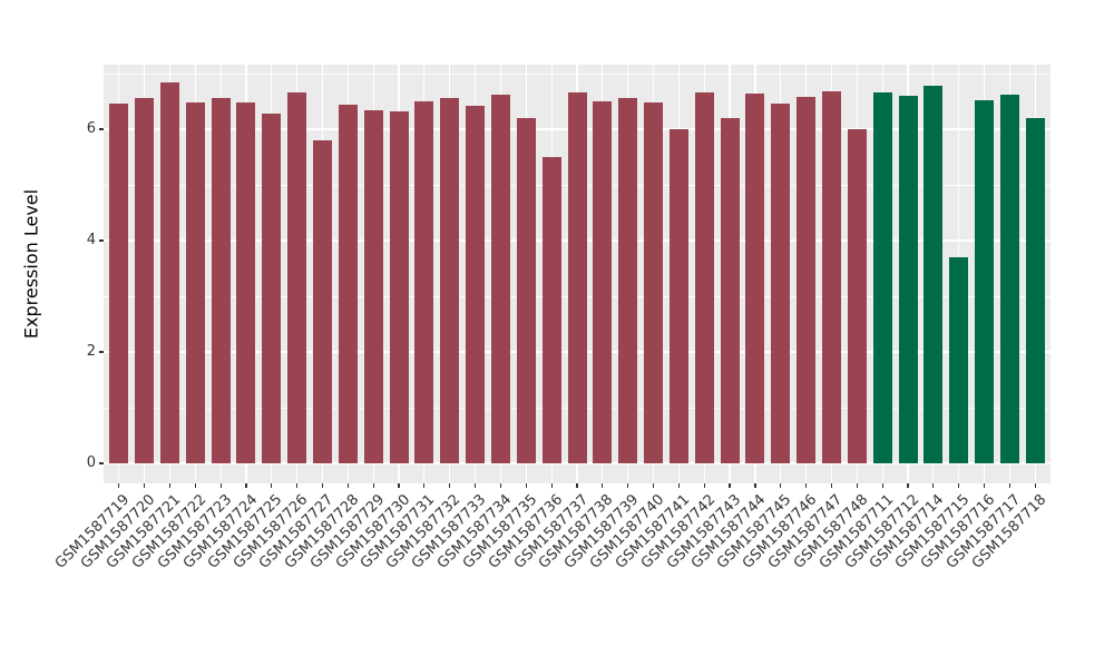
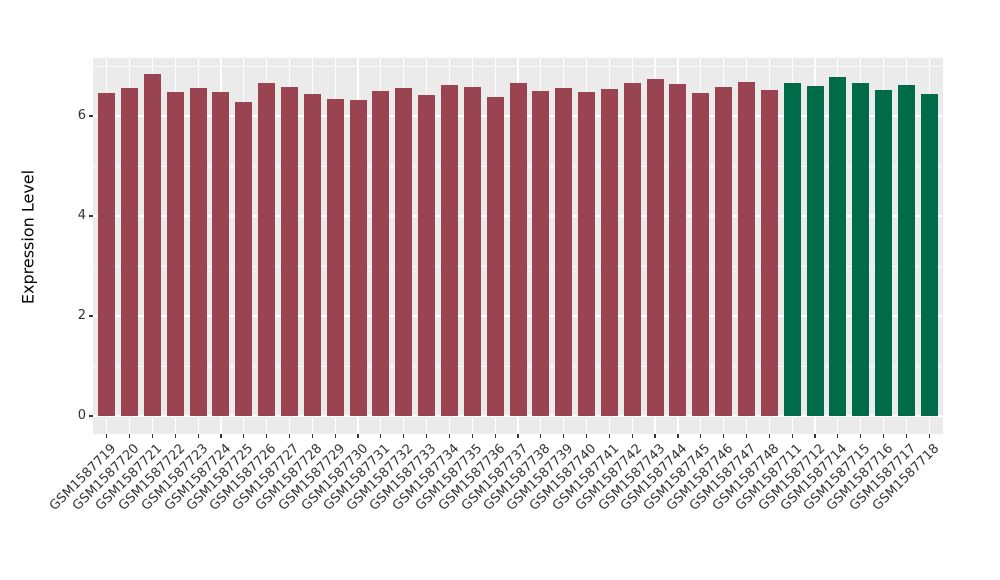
GSM1587727: 5.8 -> 6.6
GSM1587735: 6.2 -> 6.6
GSM1587736: 5.5 -> 6.4
GSM1587741: 6.0 -> 6.5
GSM1587743: 6.2 -> 6.7
GSM1587748: 6.0 -> 6.5
GSM1587715: 3.7 -> 6.7
GSM1587718: 6.2 -> 6.4
